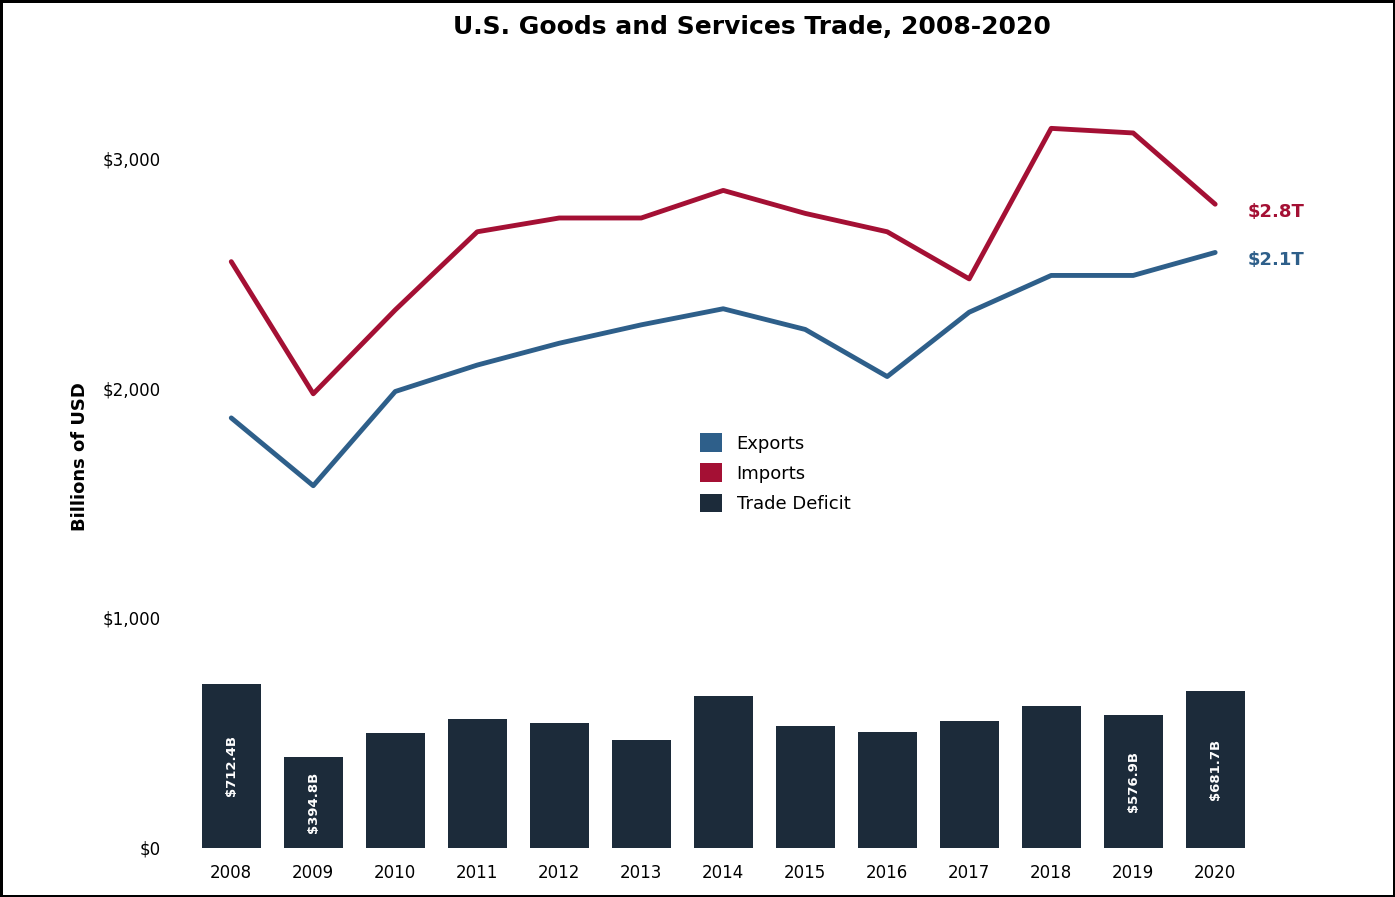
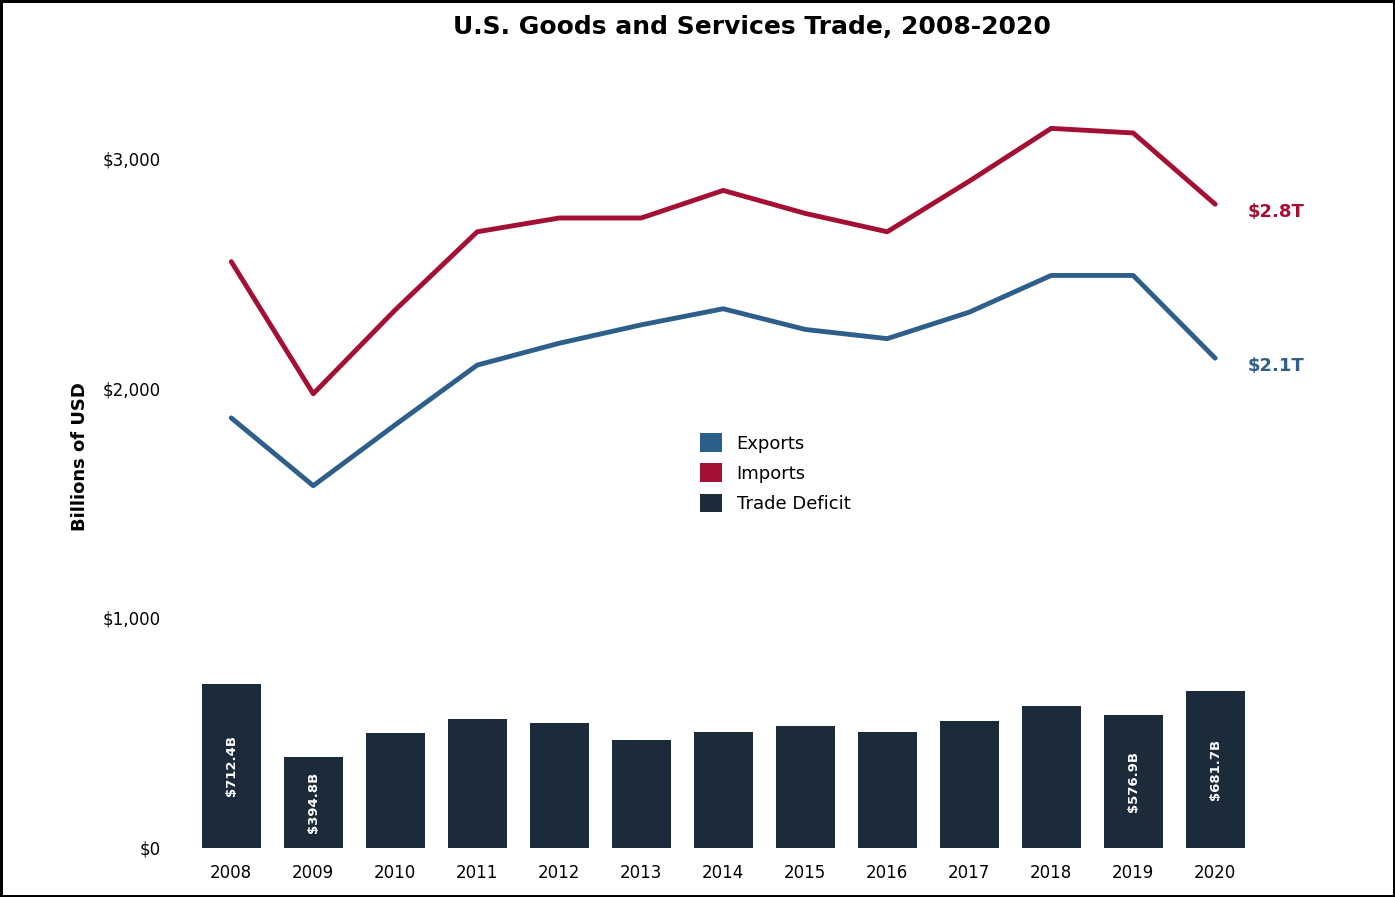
Exports/2010: $1,985 -> $1,840
Trade Deficit/2014: $660 -> $505
Exports/2016: $2,050 -> $2,215
Imports/2017: $2,475 -> $2,900
Exports/2020: $2,590 -> $2,130
